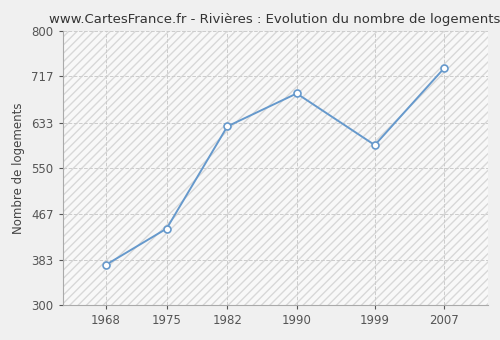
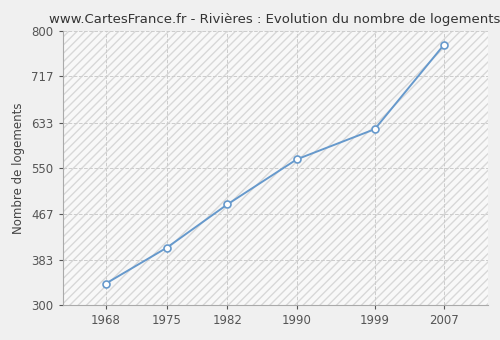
1968: 374 -> 340
1975: 440 -> 405
1982: 626 -> 484
1990: 686 -> 566
1999: 592 -> 621
2007: 732 -> 775
